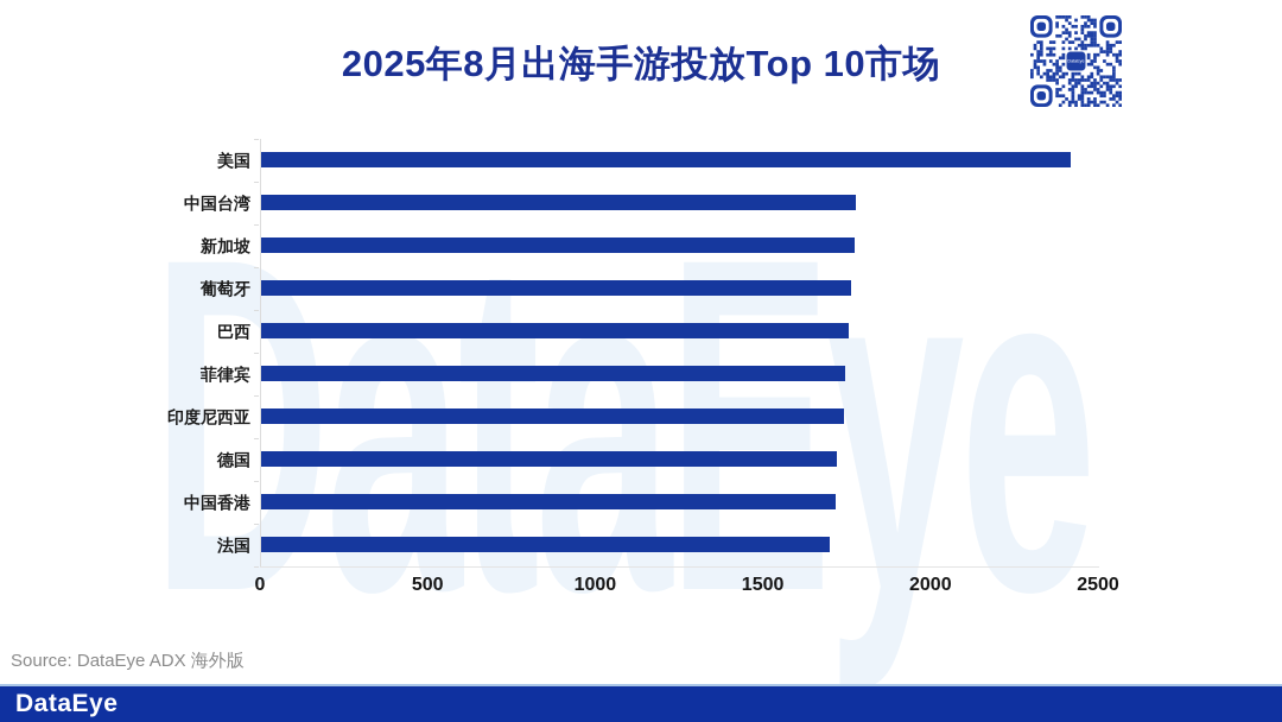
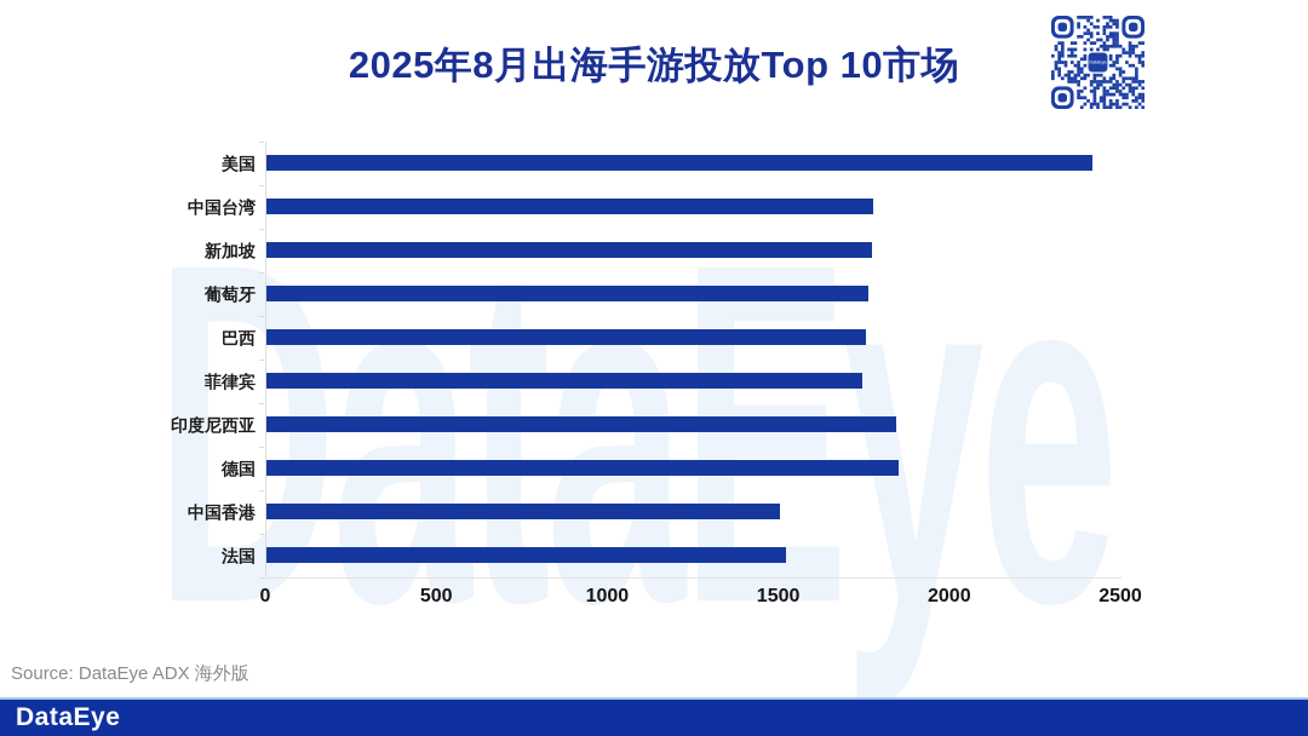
印度尼西亚: 1740 -> 1840
德国: 1720 -> 1850
中国香港: 1710 -> 1500
法国: 1700 -> 1520
